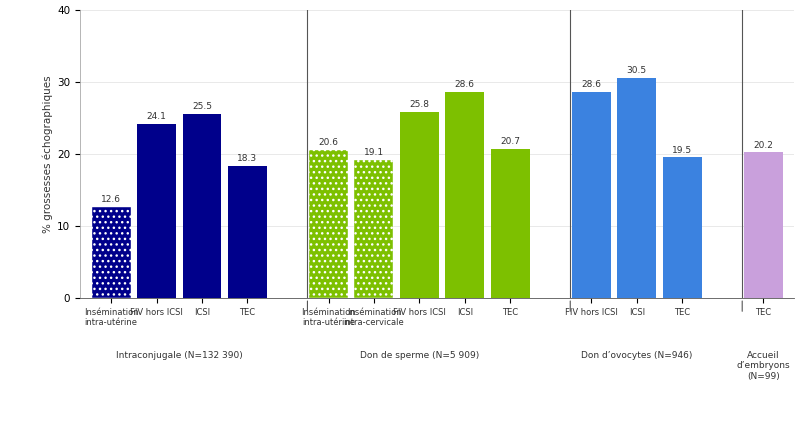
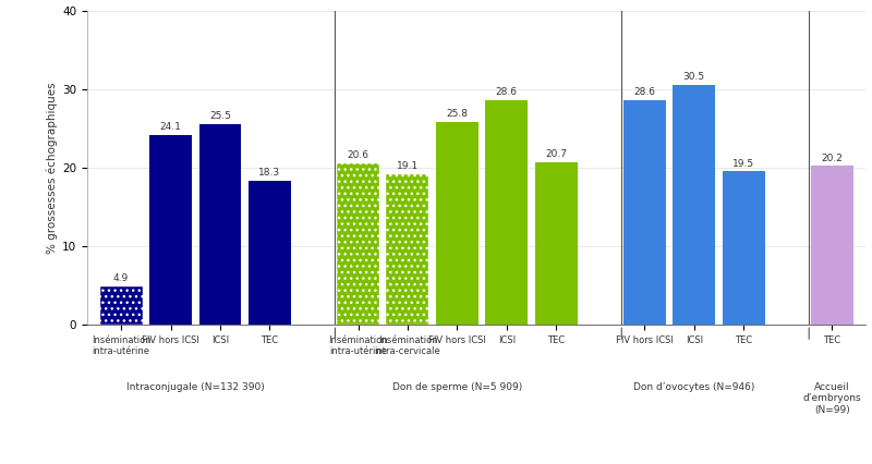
Insémination intra-utérine: 12.6 -> 4.9
